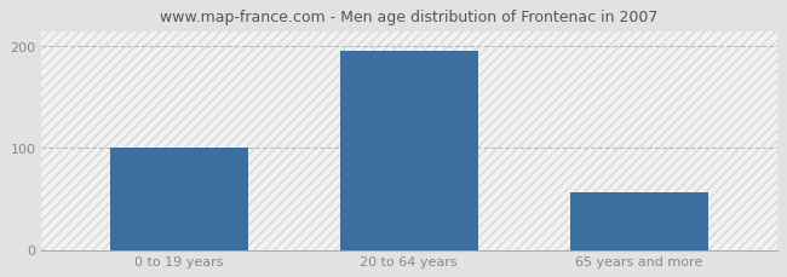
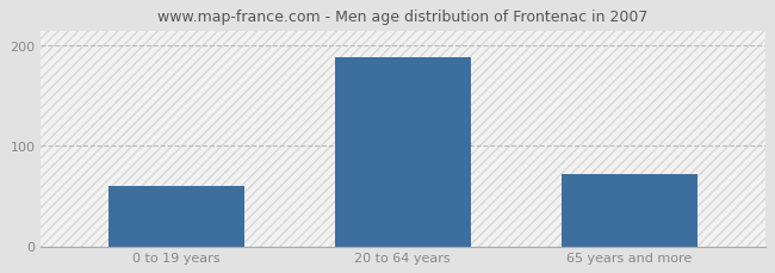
0 to 19 years: 101 -> 60
20 to 64 years: 196 -> 188
65 years and more: 57 -> 72
